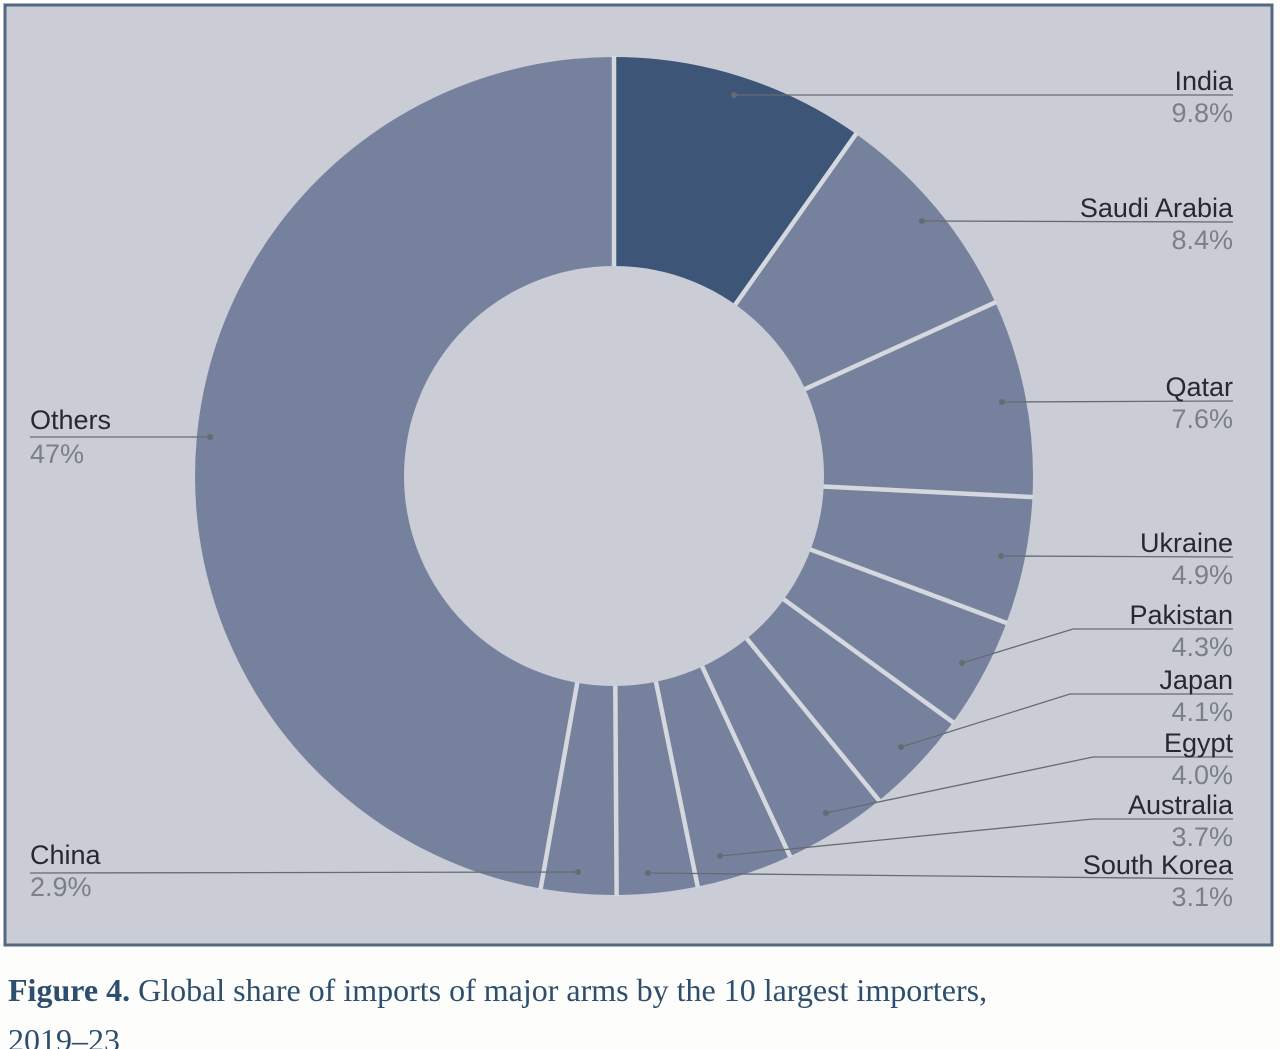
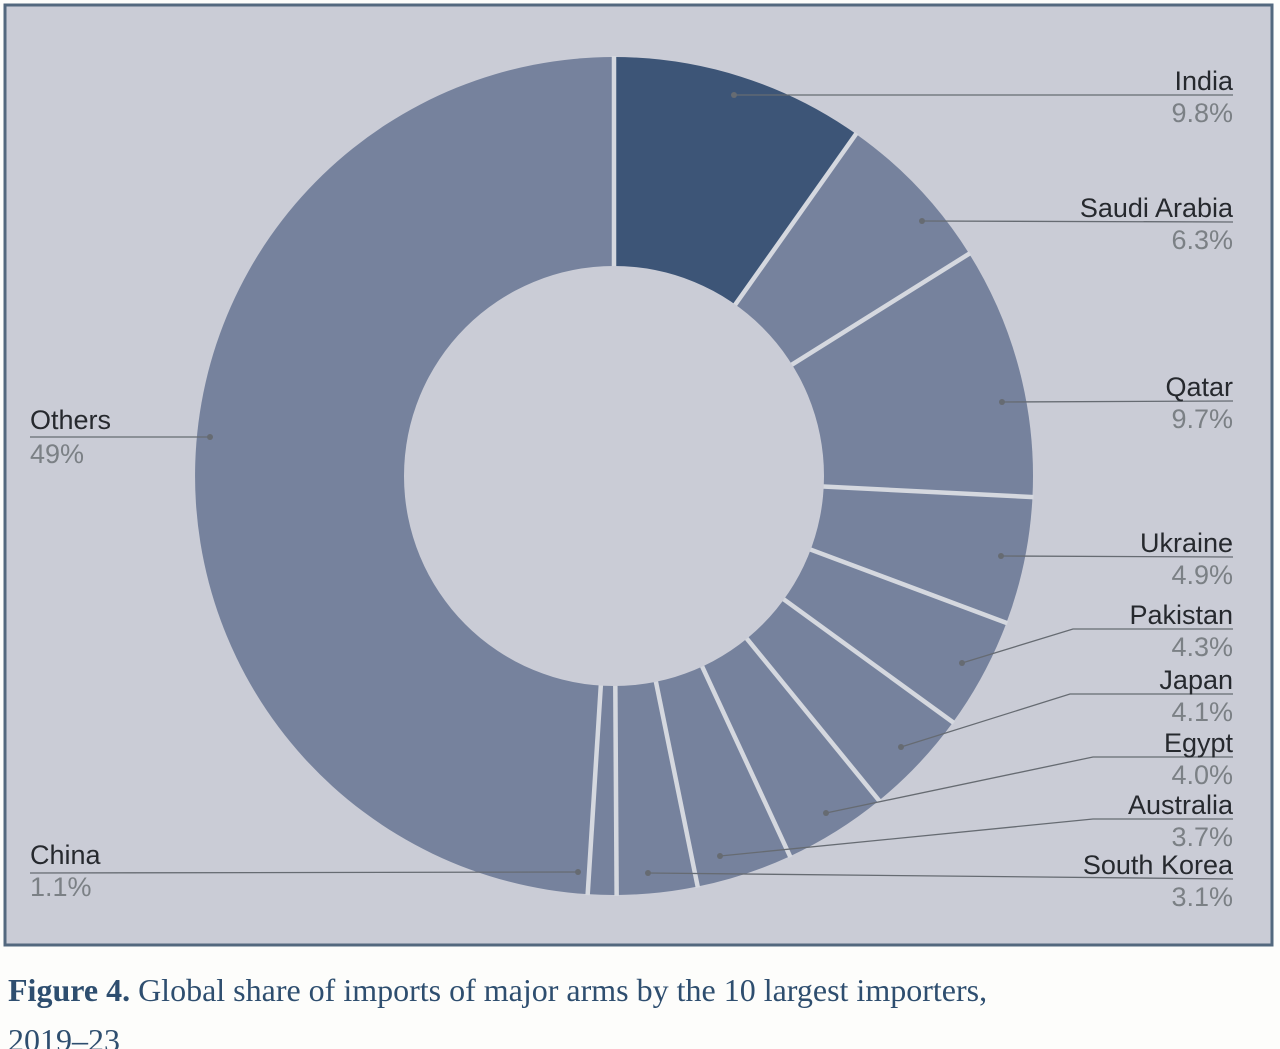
Saudi Arabia: 8.4% -> 6.3%
Qatar: 7.6% -> 9.7%
China: 2.9% -> 1.1%
Others: 47% -> 49%
